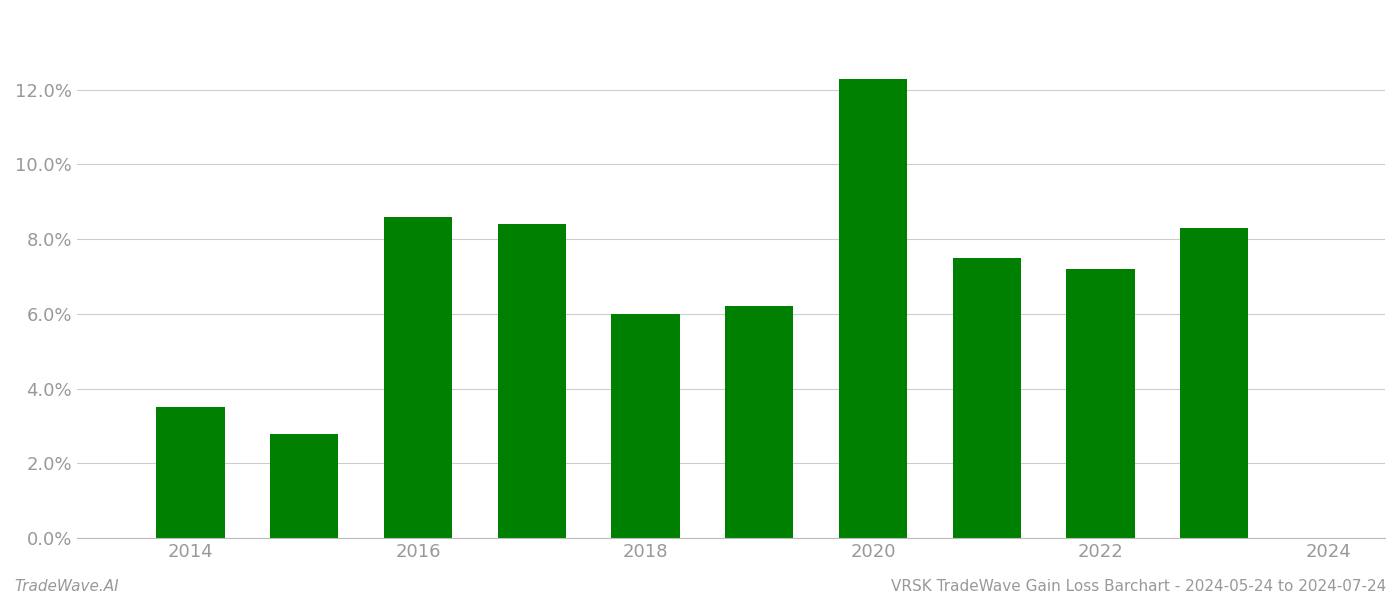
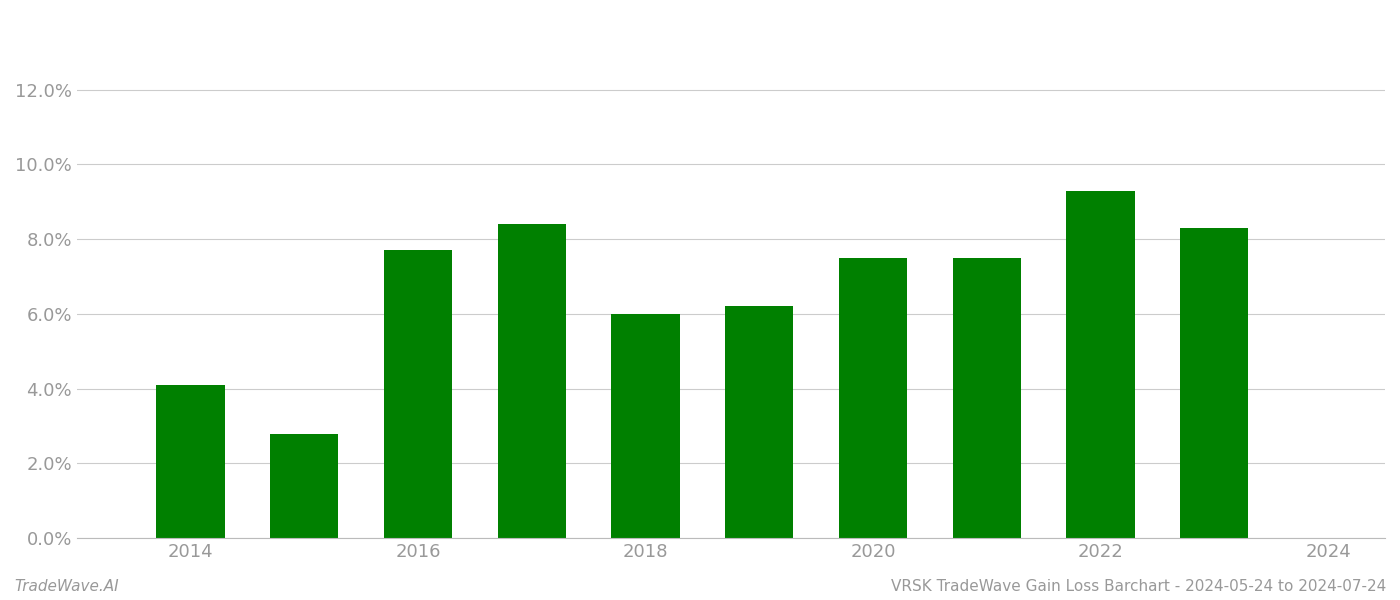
2014: 3.5% -> 4.1%
2016: 8.6% -> 7.7%
2020: 12.3% -> 7.5%
2022: 7.2% -> 9.3%
